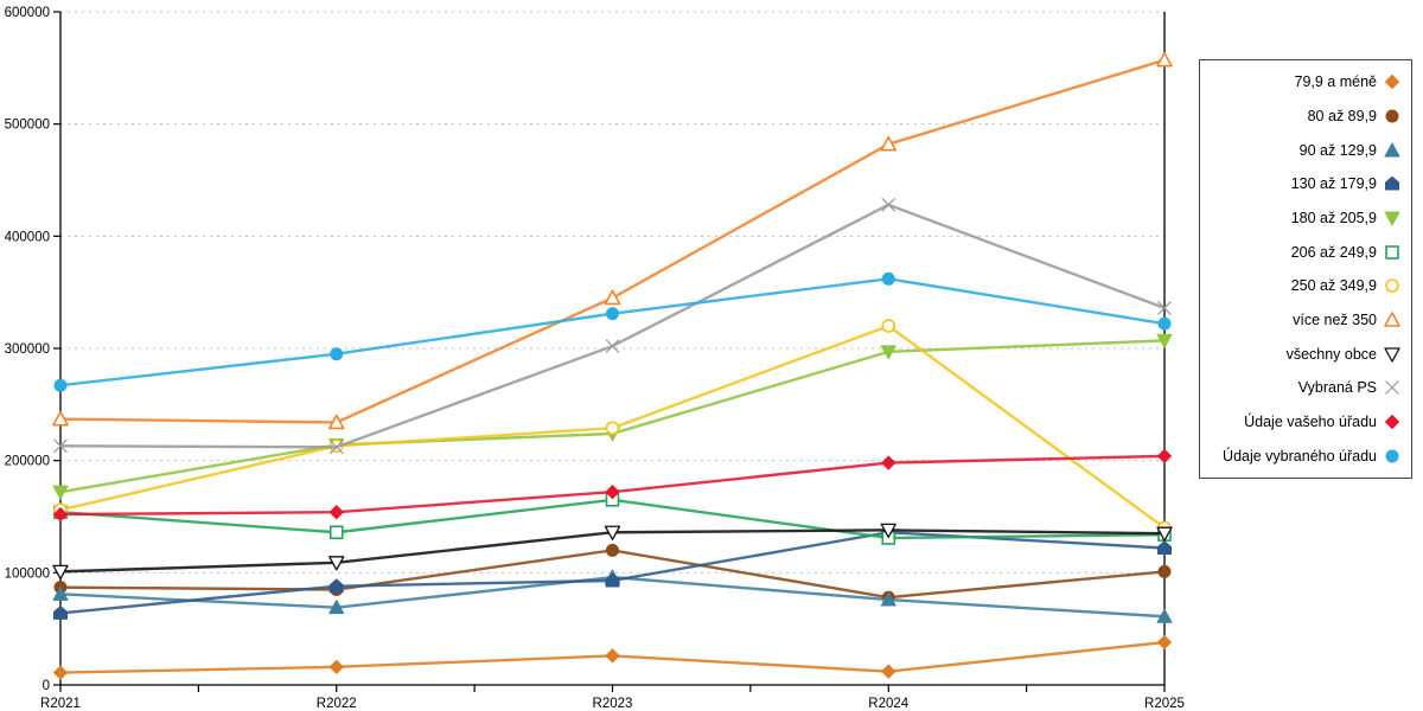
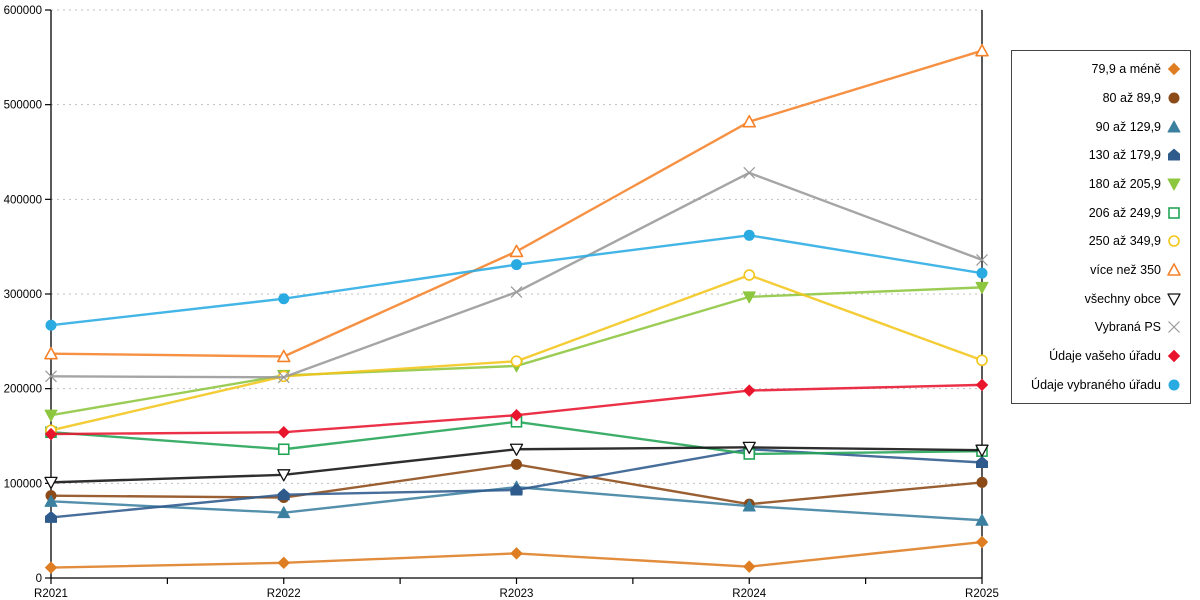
250 až 349,9/R2025: 140000 -> 230000
